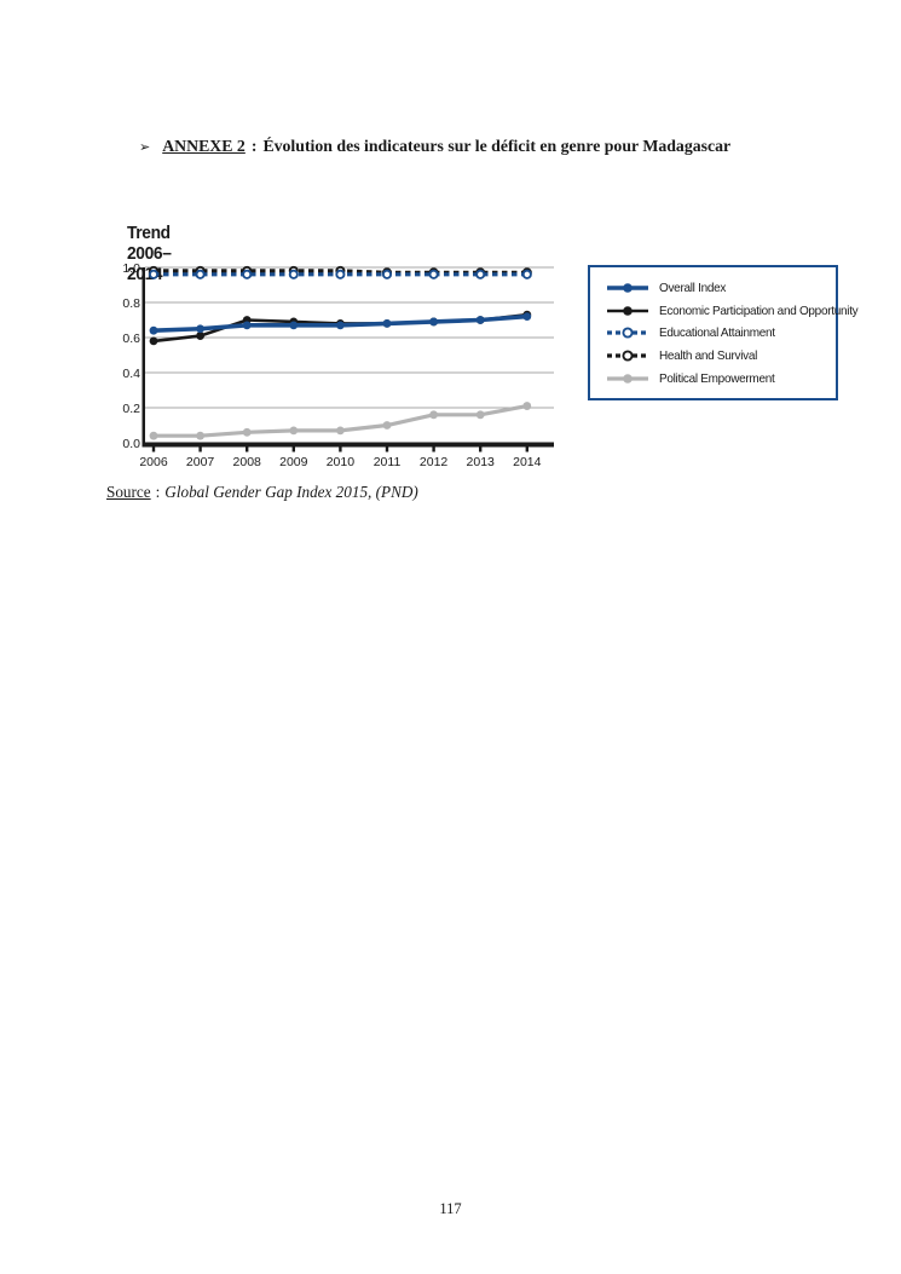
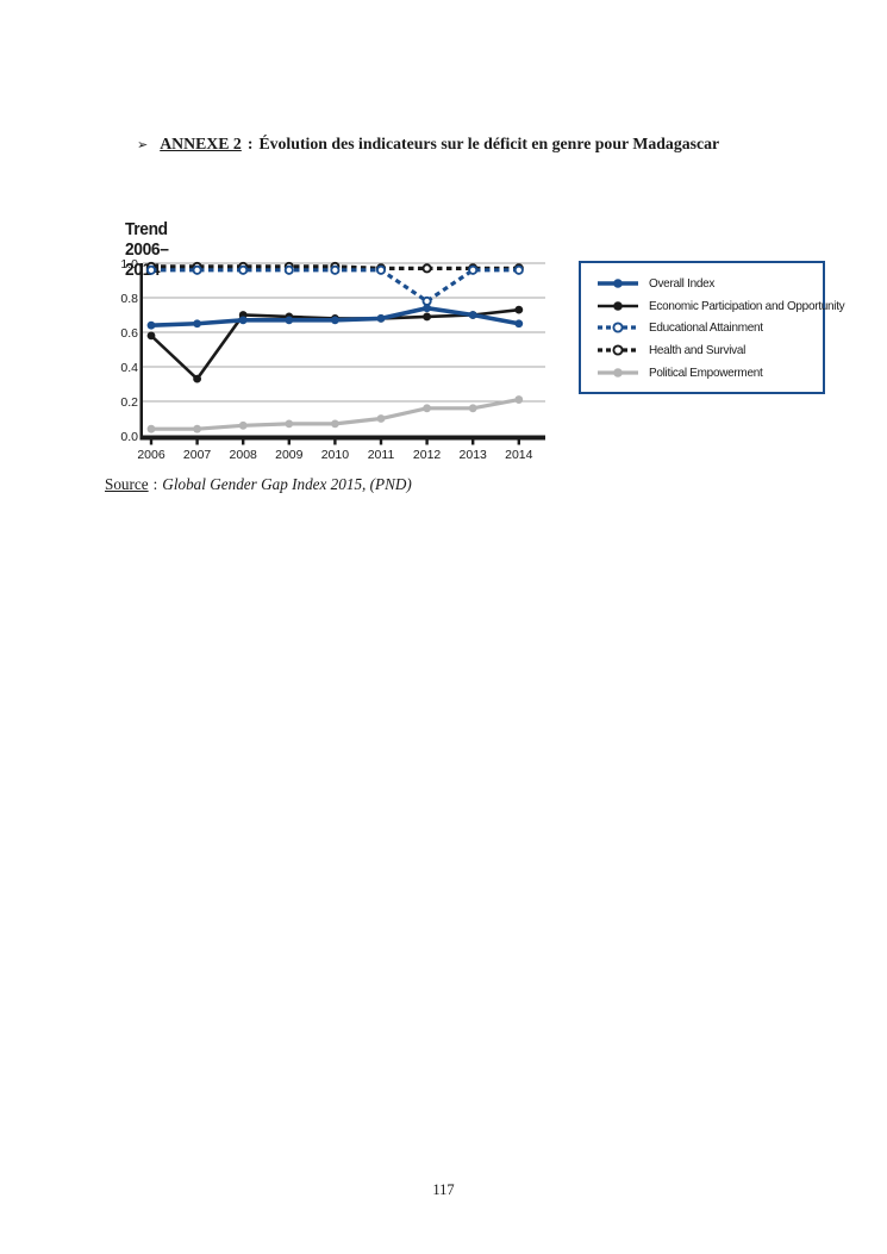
Economic Participation and Opportunity/2007: 0.61 -> 0.33
Overall Index/2012: 0.69 -> 0.74
Educational Attainment/2012: 0.96 -> 0.78
Overall Index/2014: 0.72 -> 0.65
